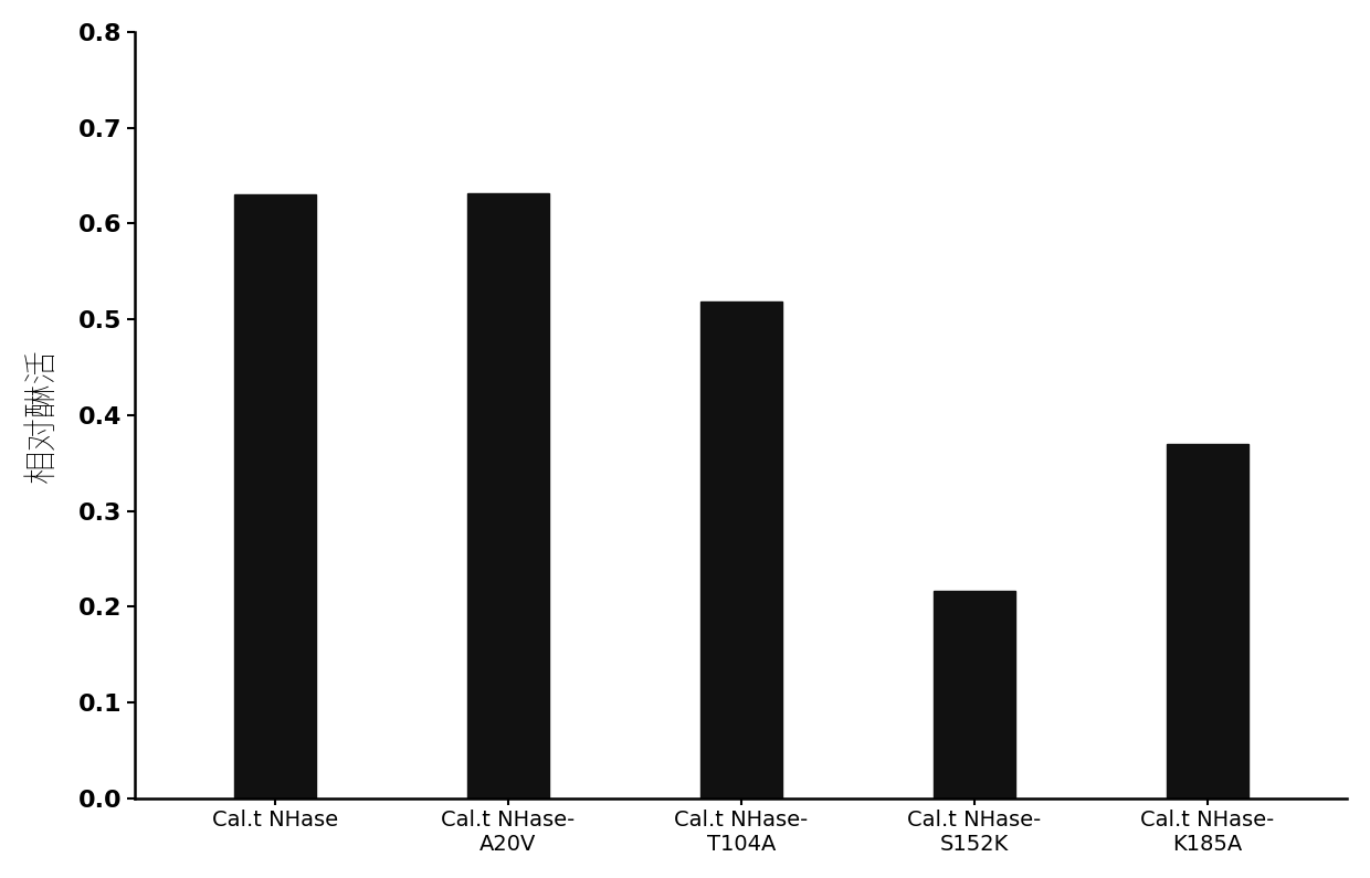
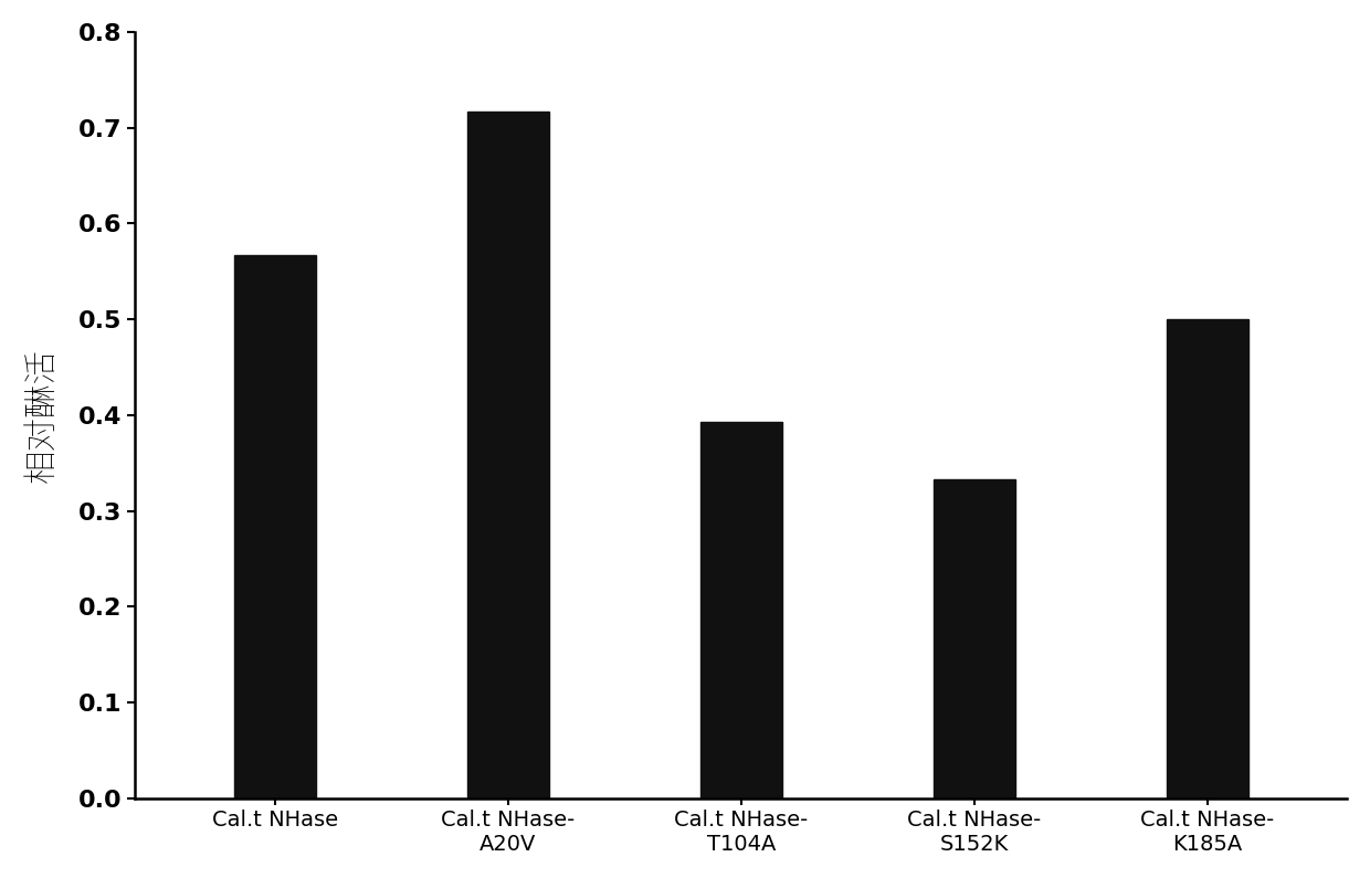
Cal.t NHase: 0.630 -> 0.567
Cal.t NHase- A20V: 0.632 -> 0.717
Cal.t NHase- T104A: 0.518 -> 0.393
Cal.t NHase- S152K: 0.216 -> 0.333
Cal.t NHase- K185A: 0.370 -> 0.500
